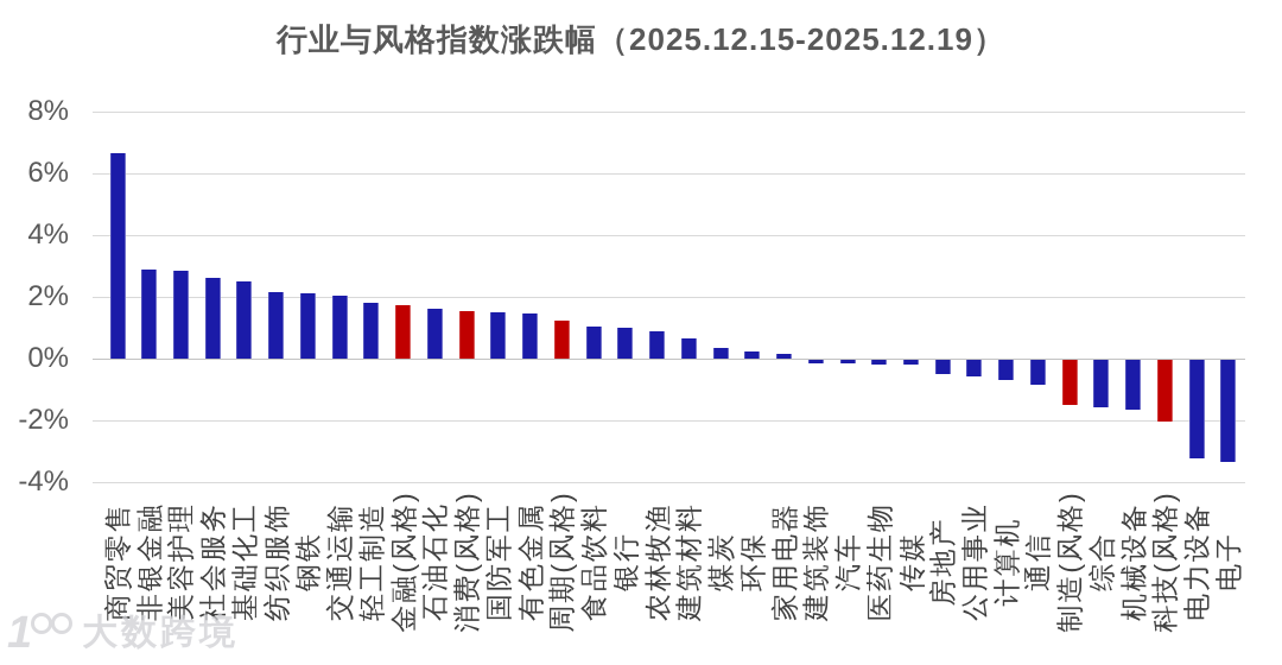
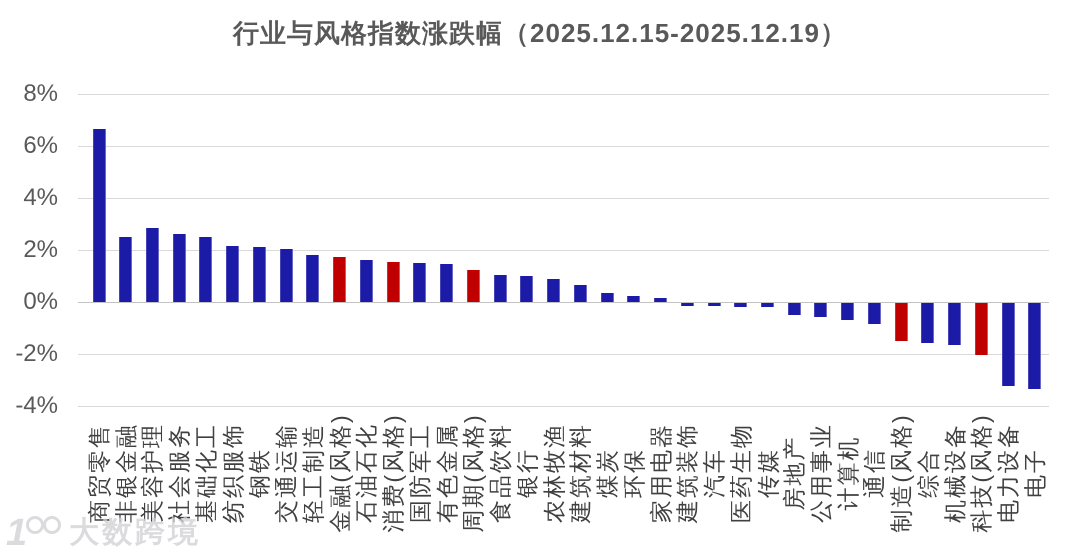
非银金融: 2.9% -> 2.5%
